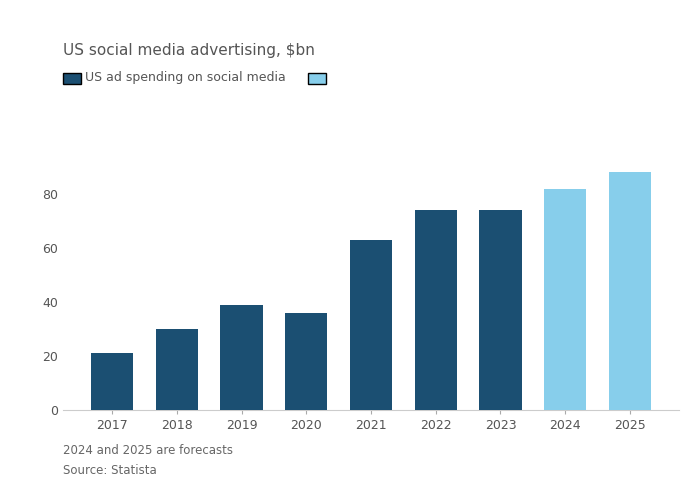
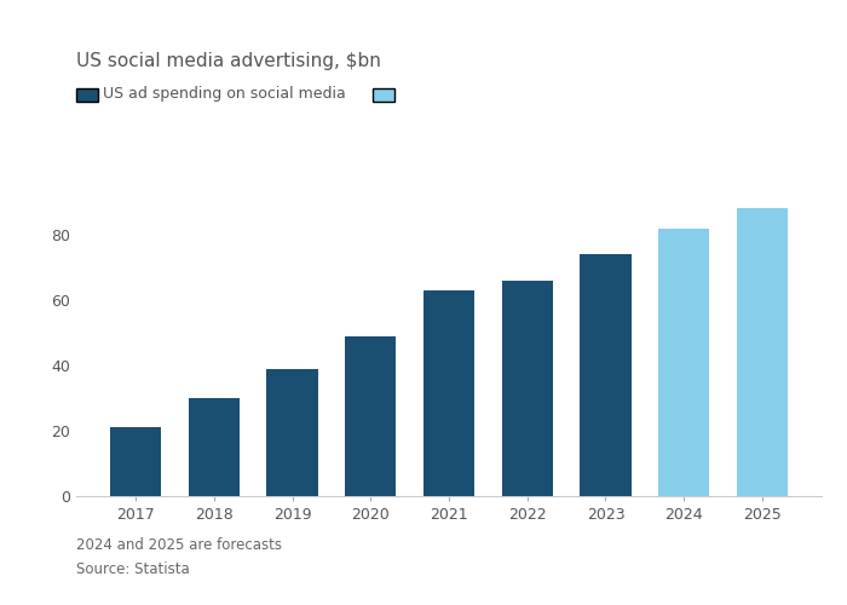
2020: 36 -> 49
2022: 74 -> 66
